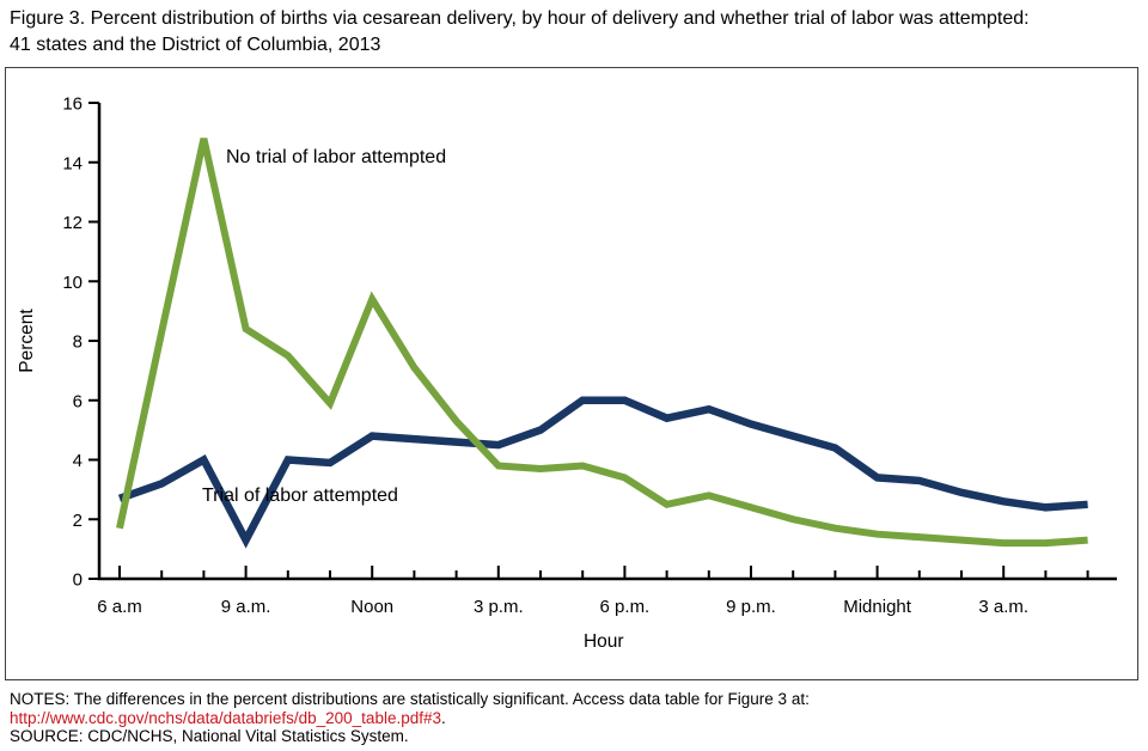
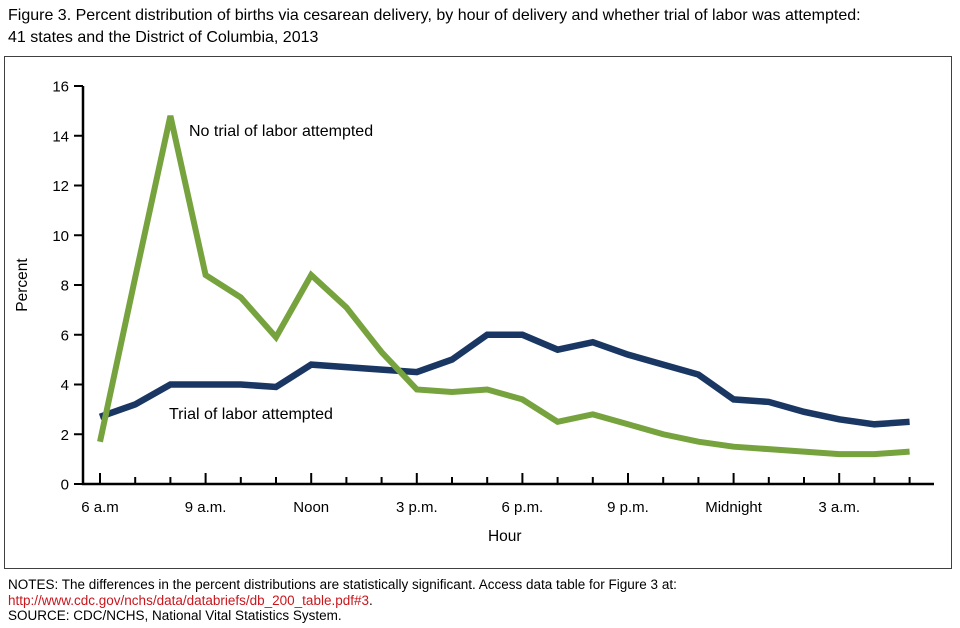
Trial of labor attempted/9 a.m.: 1.3 -> 4.0
No trial of labor attempted/Noon: 9.4 -> 8.4
